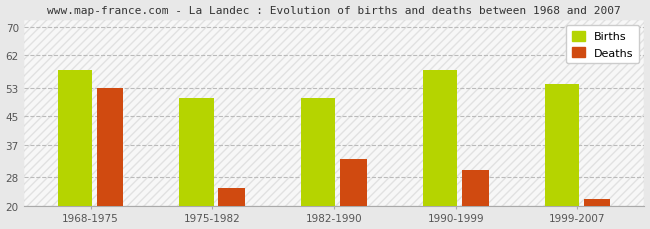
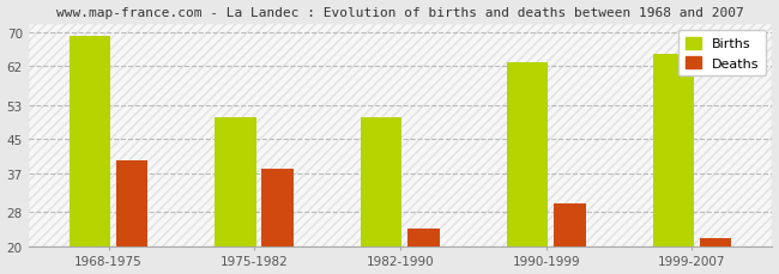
Births/1968-1975: 58 -> 69
Deaths/1968-1975: 53 -> 40
Deaths/1975-1982: 25 -> 38
Deaths/1982-1990: 33 -> 24
Births/1990-1999: 58 -> 63
Births/1999-2007: 54 -> 65
